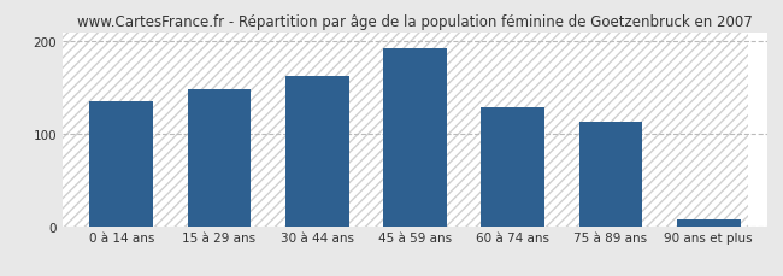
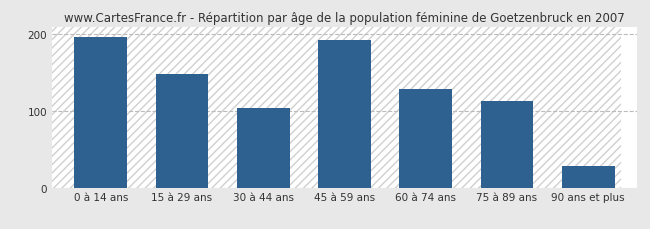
0 à 14 ans: 135 -> 196
30 à 44 ans: 163 -> 104
90 ans et plus: 7 -> 28
